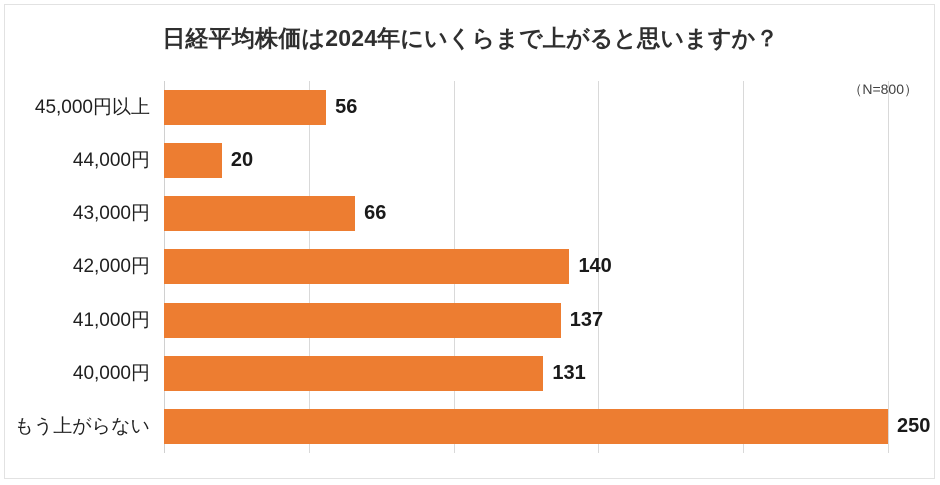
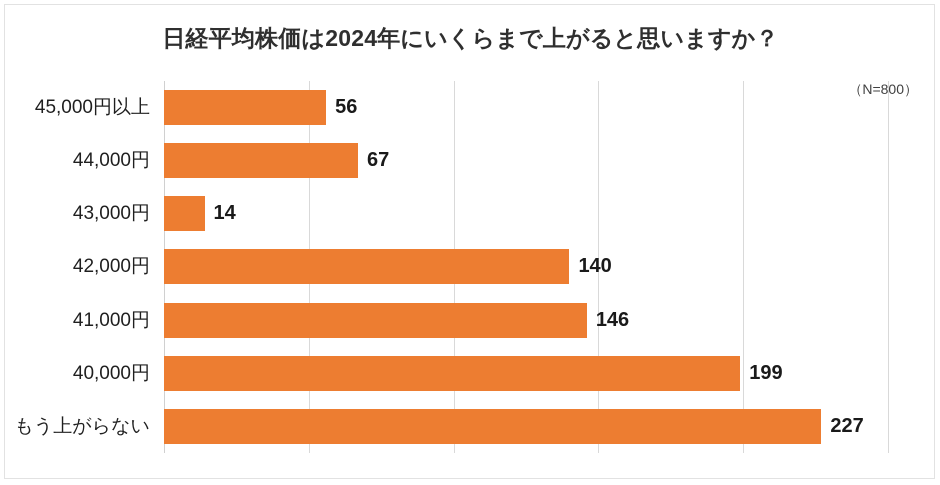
44,000円: 20 -> 67
43,000円: 66 -> 14
41,000円: 137 -> 146
40,000円: 131 -> 199
もう上がらない: 250 -> 227
